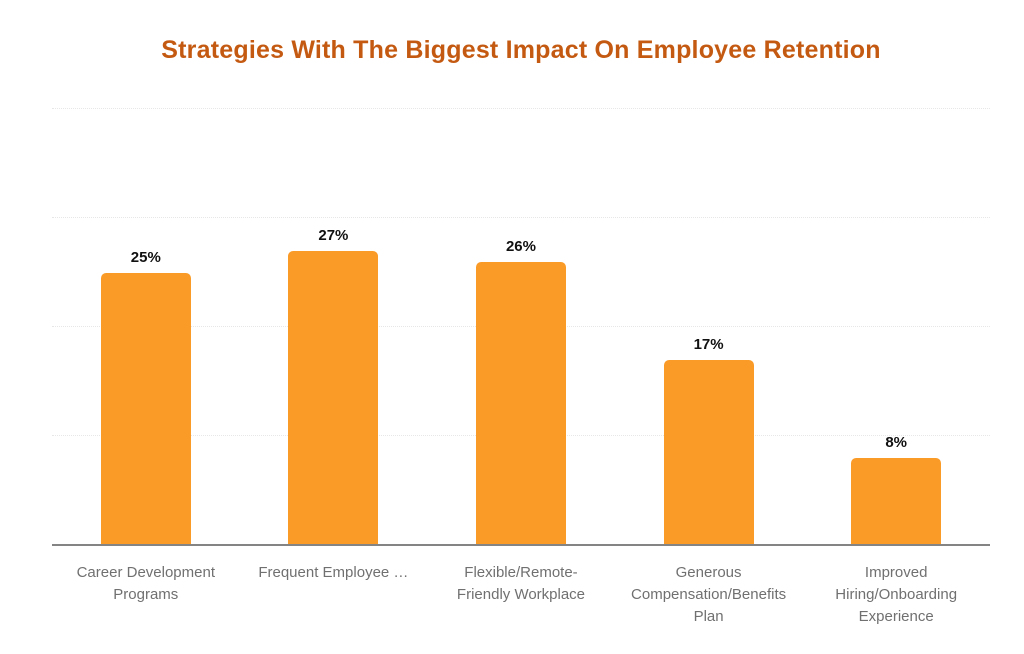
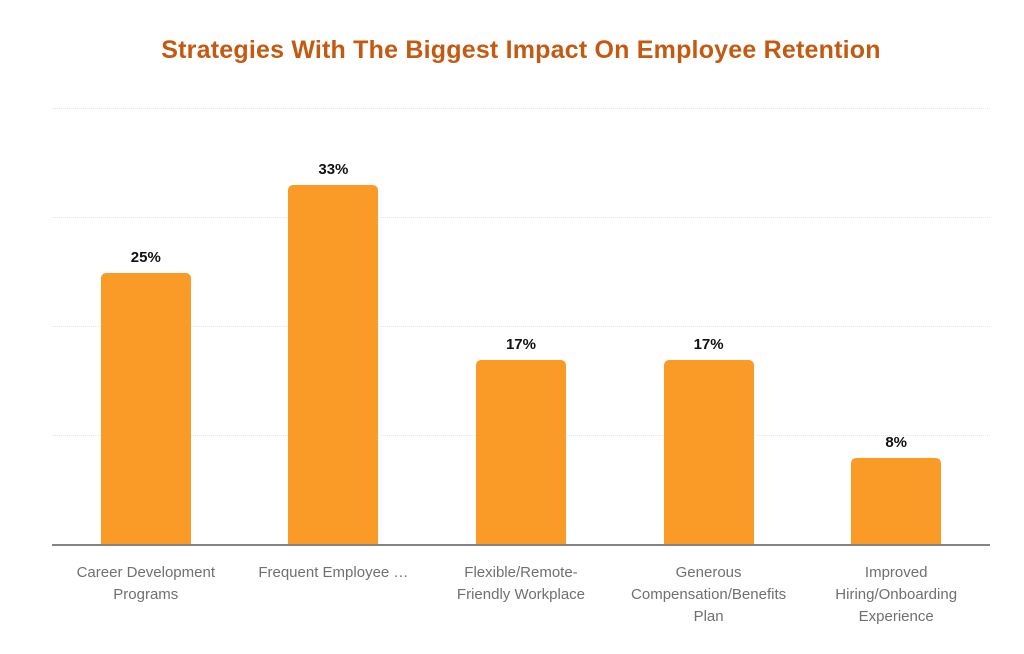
Frequent Employee …: 27% -> 33%
Flexible/Remote-Friendly Workplace: 26% -> 17%
